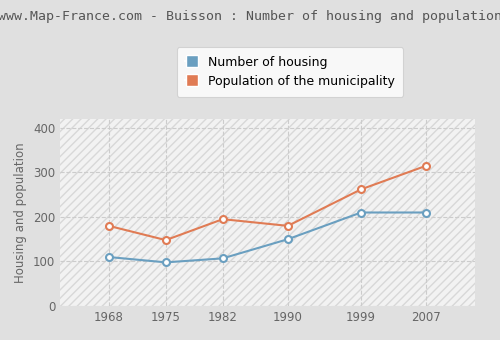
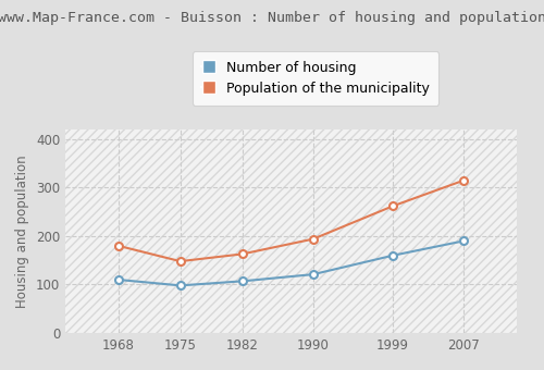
Population of the municipality/1982: 195 -> 163
Number of housing/1990: 150 -> 121
Population of the municipality/1990: 180 -> 194
Number of housing/1999: 210 -> 160
Number of housing/2007: 210 -> 190
